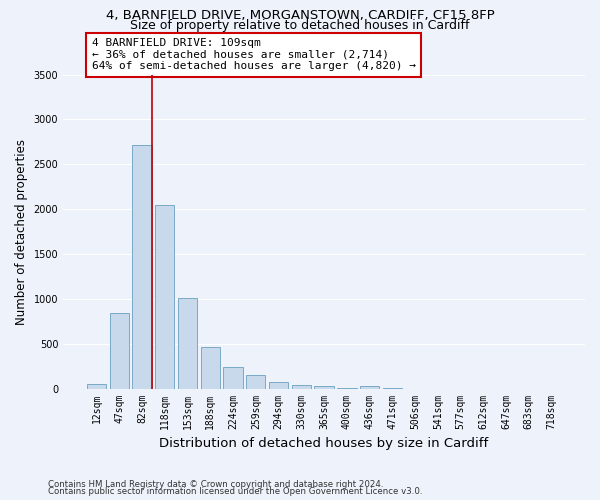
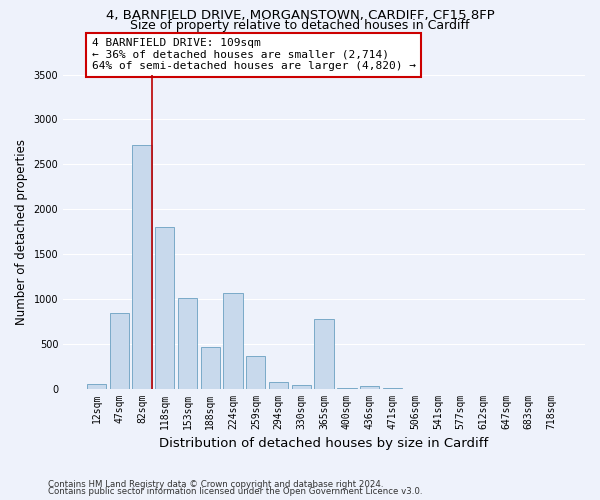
118sqm: 2050 -> 1800
224sqm: 240 -> 1060
259sqm: 160 -> 360
365sqm: 20 -> 780
